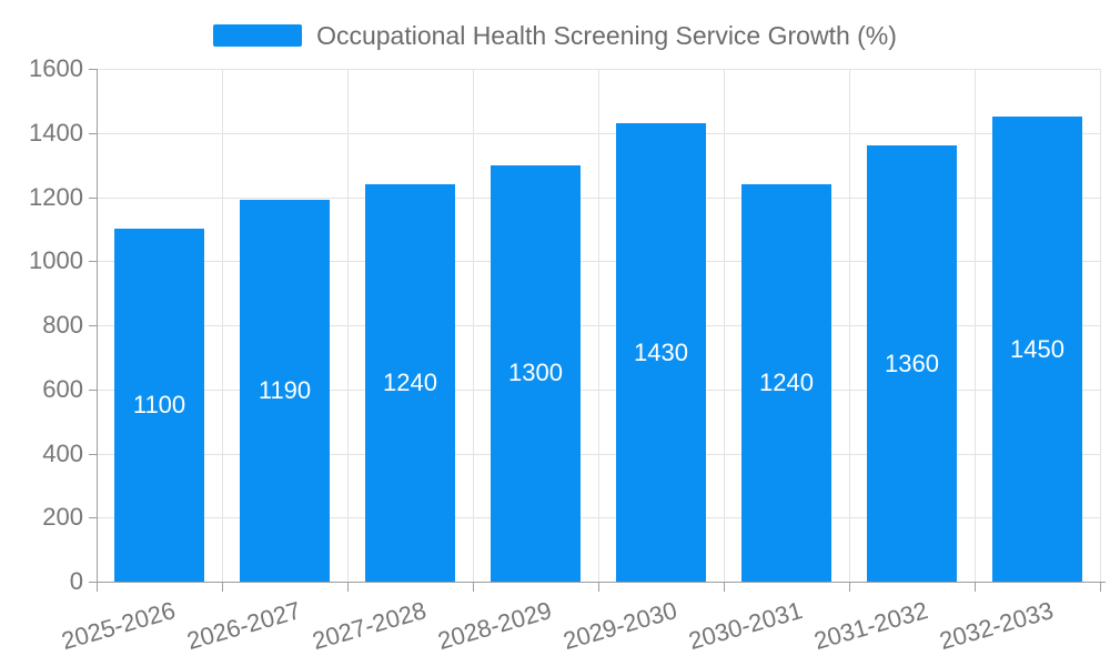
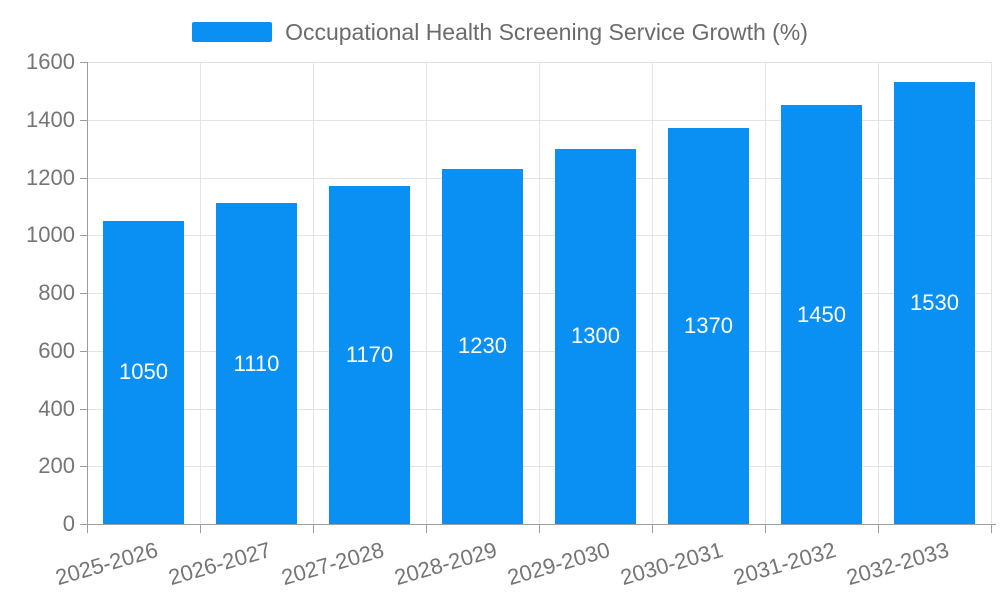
2025-2026: 1100 -> 1050
2026-2027: 1190 -> 1110
2027-2028: 1240 -> 1170
2028-2029: 1300 -> 1230
2029-2030: 1430 -> 1300
2030-2031: 1240 -> 1370
2031-2032: 1360 -> 1450
2032-2033: 1450 -> 1530
